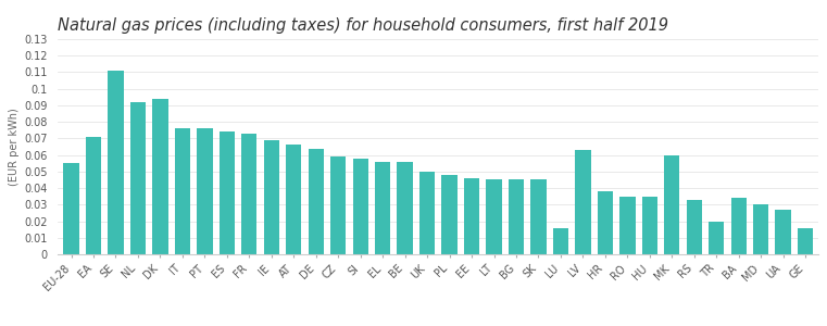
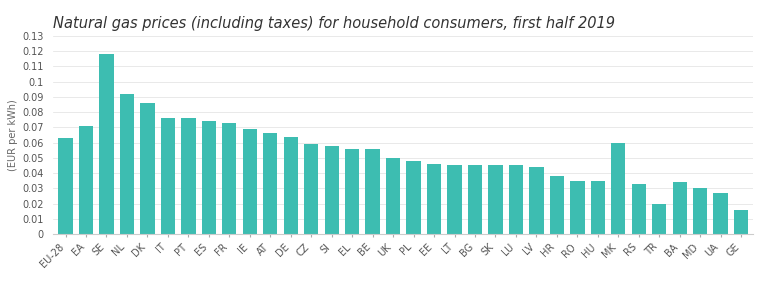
EU-28: 0.055 -> 0.063
SE: 0.111 -> 0.118
DK: 0.094 -> 0.086
LU: 0.016 -> 0.045
LV: 0.063 -> 0.044
